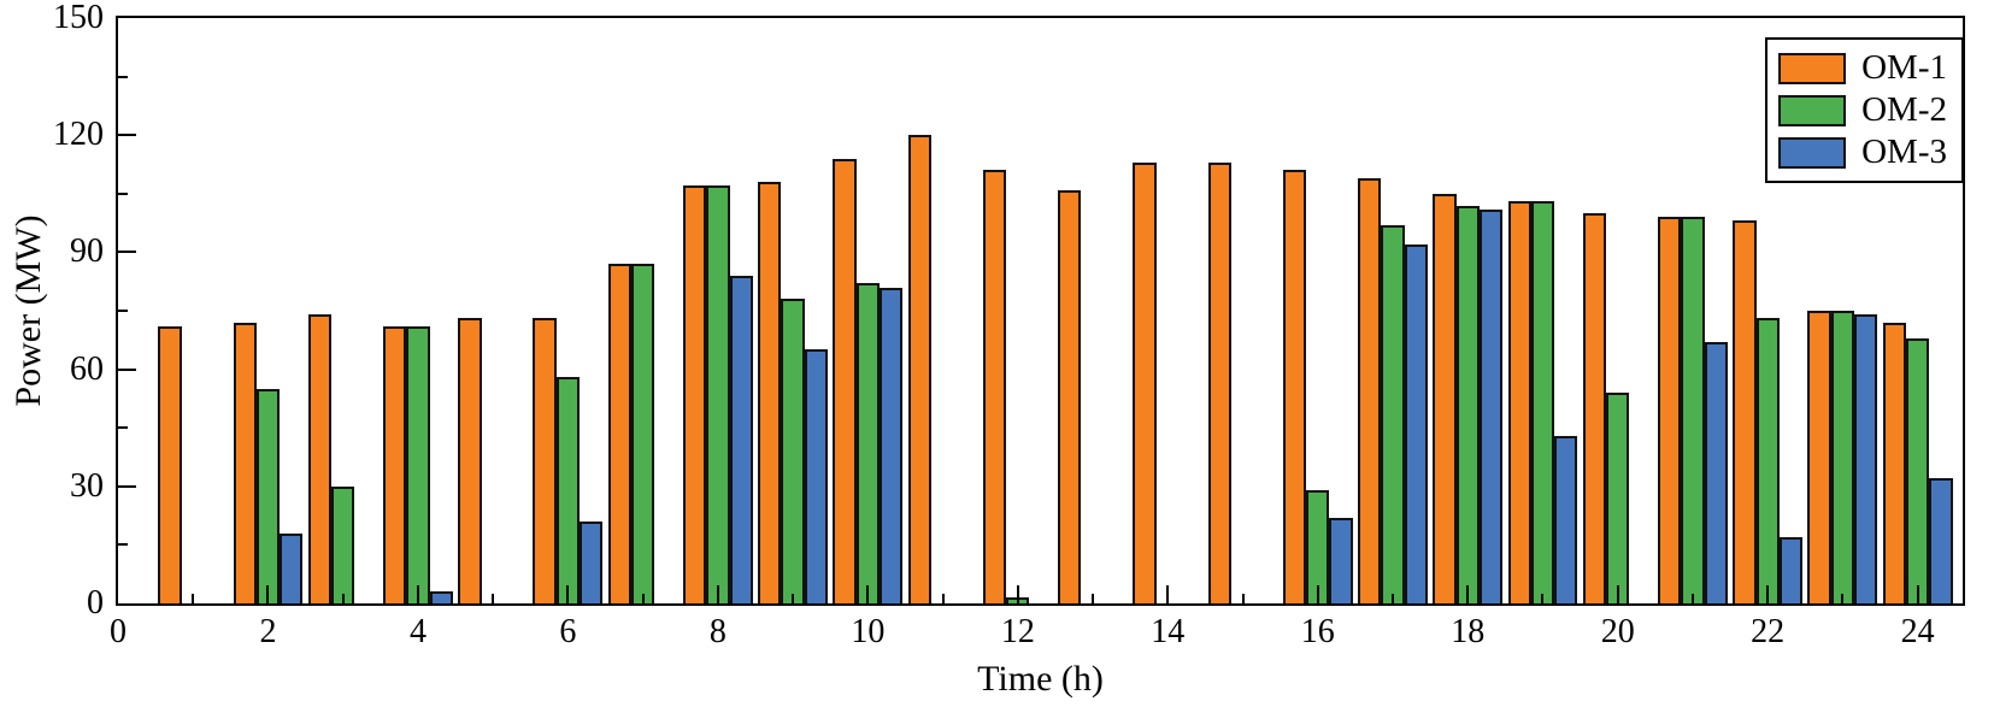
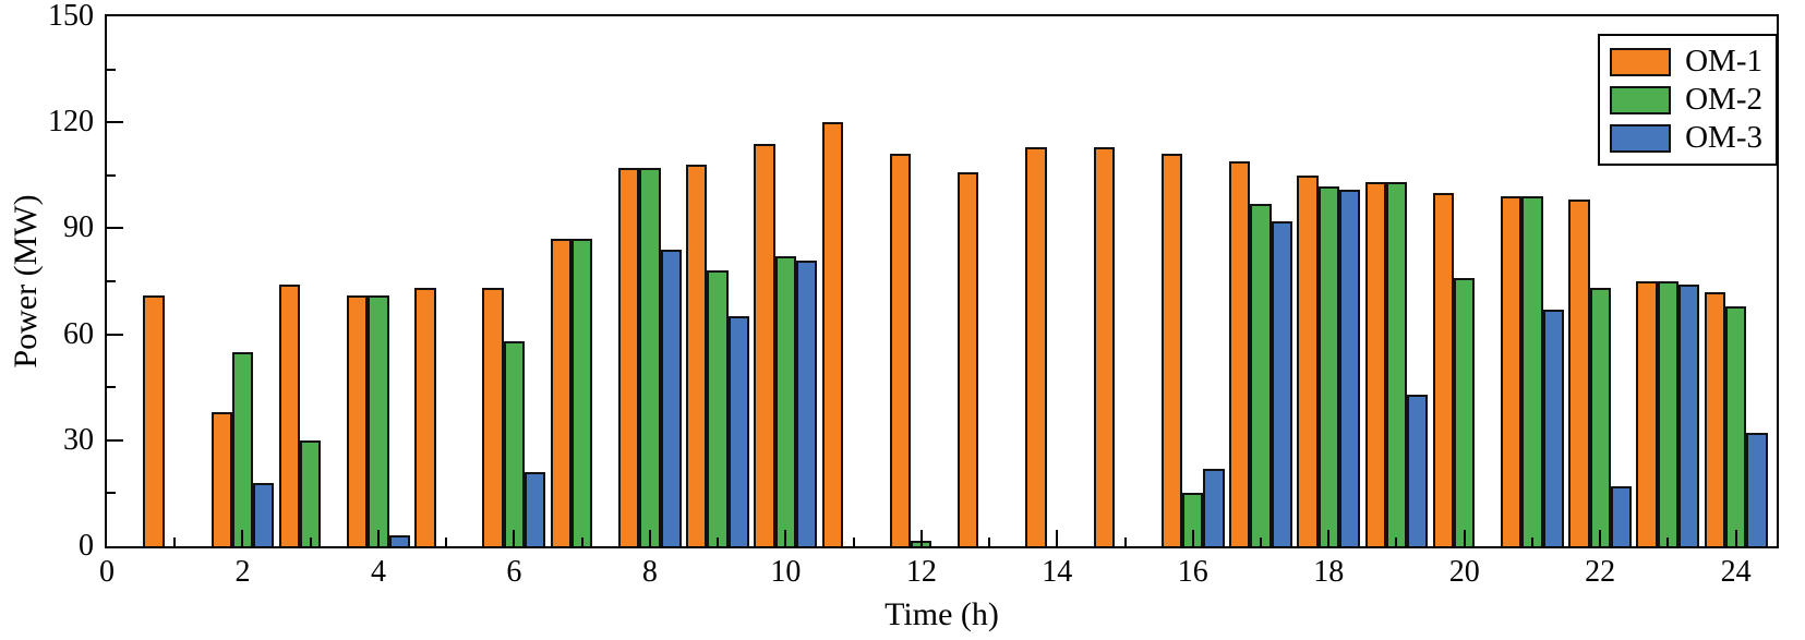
OM-1/2: 72 -> 38
OM-2/16: 29 -> 15
OM-2/20: 54 -> 76
